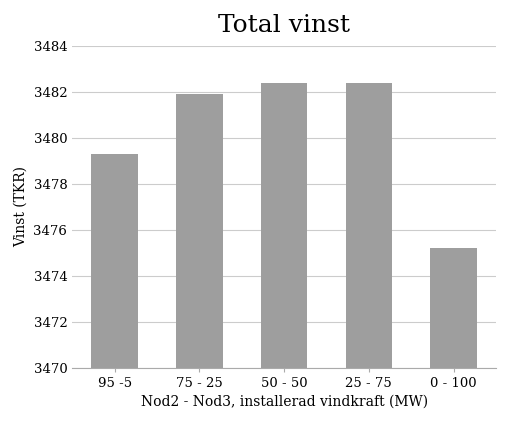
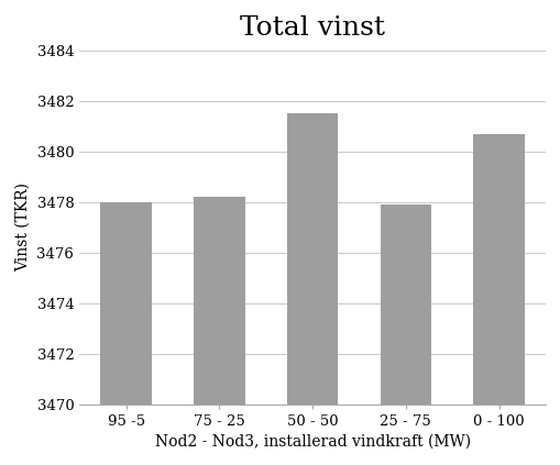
95 -5: 3479.3 -> 3478.0
75 - 25: 3481.9 -> 3478.2
50 - 50: 3482.4 -> 3481.5
25 - 75: 3482.4 -> 3477.9
0 - 100: 3475.2 -> 3480.7
